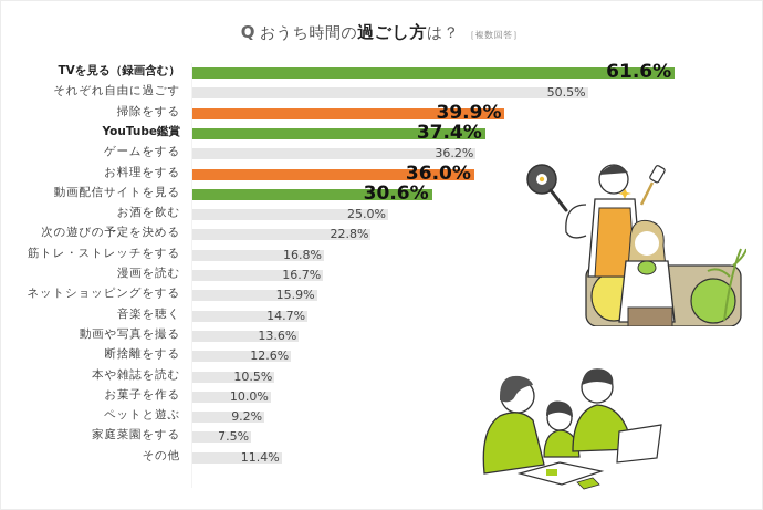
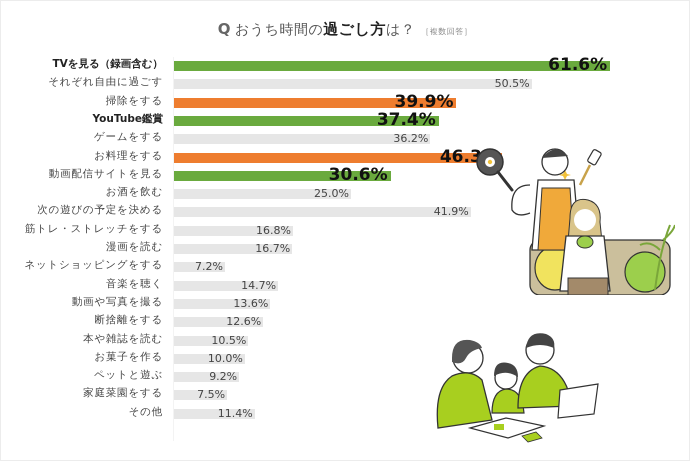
お料理をする: 36.0% -> 46.3%
次の遊びの予定を決める: 22.8% -> 41.9%
ネットショッピングをする: 15.9% -> 7.2%
